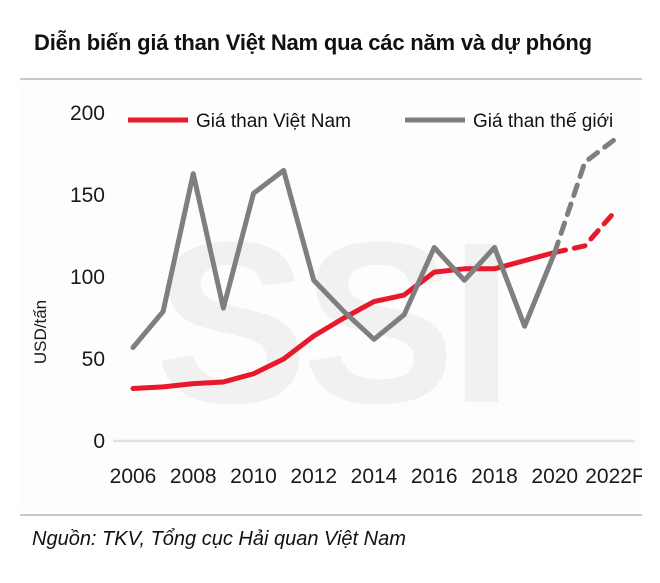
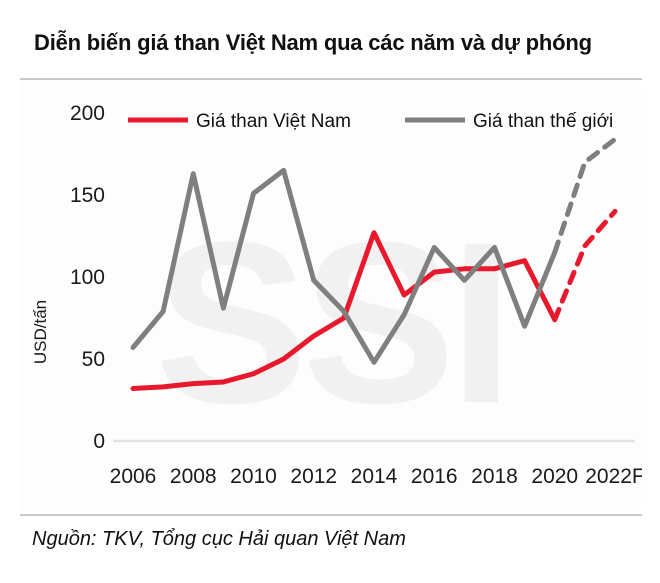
Giá than Việt Nam/2014: 85 -> 127
Giá than thế giới/2014: 62 -> 48
Giá than Việt Nam/2020: 115 -> 74
